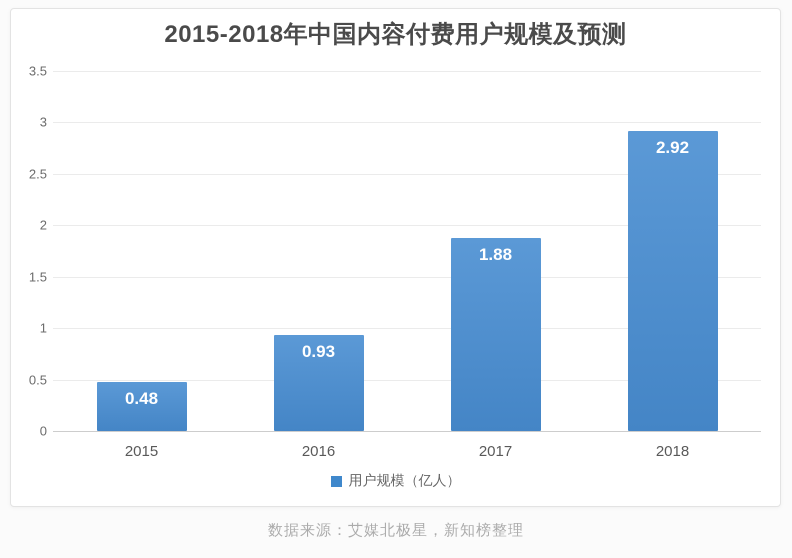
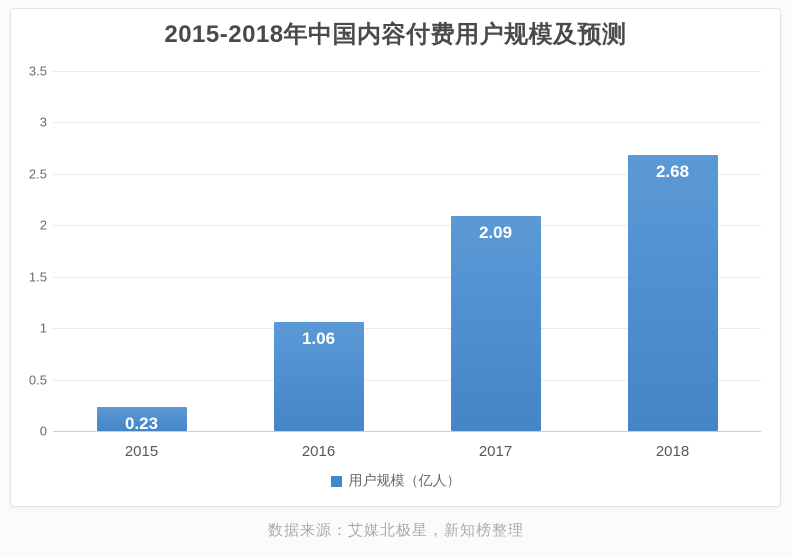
2015: 0.48 -> 0.23
2016: 0.93 -> 1.06
2017: 1.88 -> 2.09
2018: 2.92 -> 2.68
